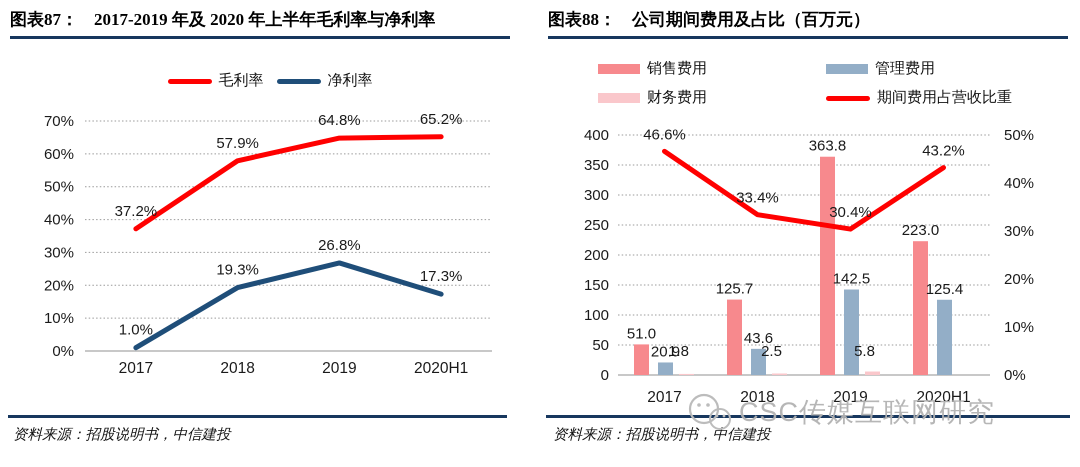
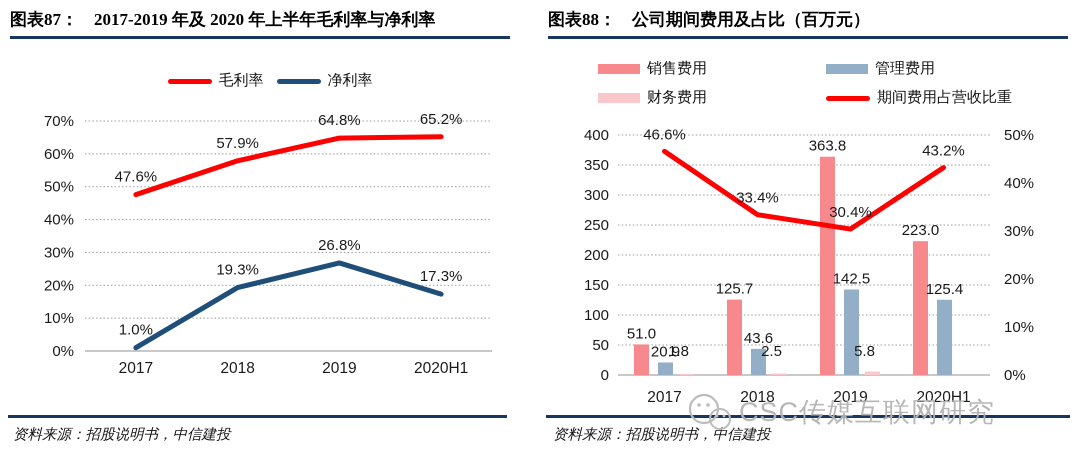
2017-2019 年及 2020 年上半年毛利率与净利率/毛利率/2017: 37.2% -> 47.6%
